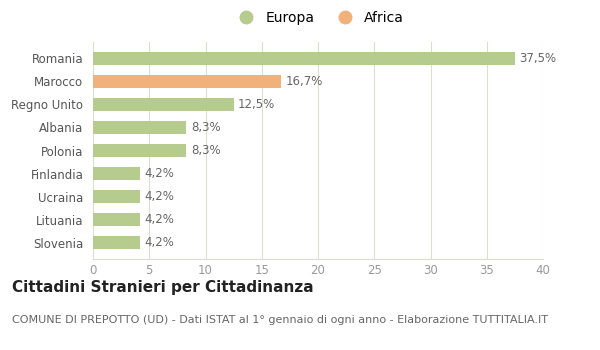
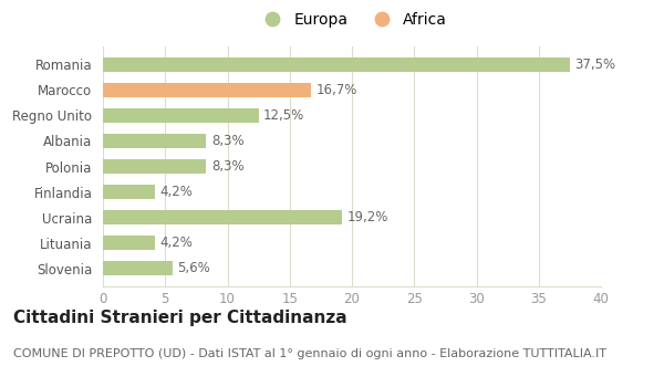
Ucraina: 4,2% -> 19,2%
Slovenia: 4,2% -> 5,6%
